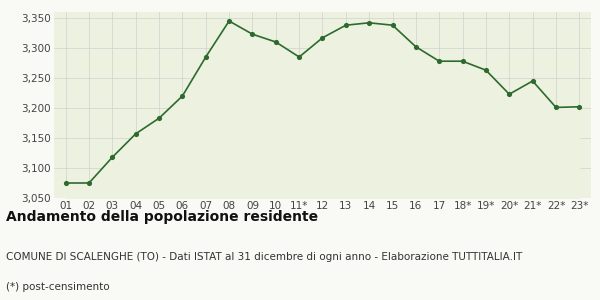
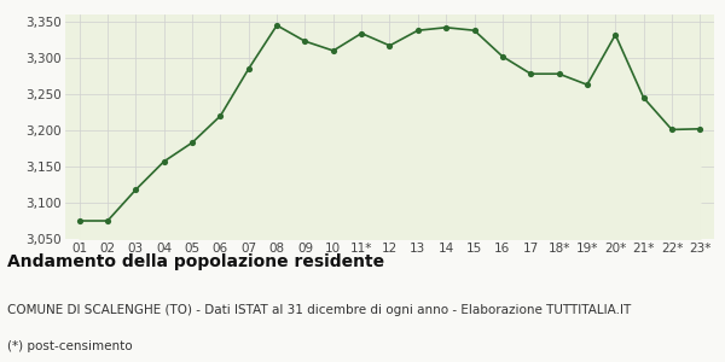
11*: 3,285 -> 3,334
20*: 3,223 -> 3,332
